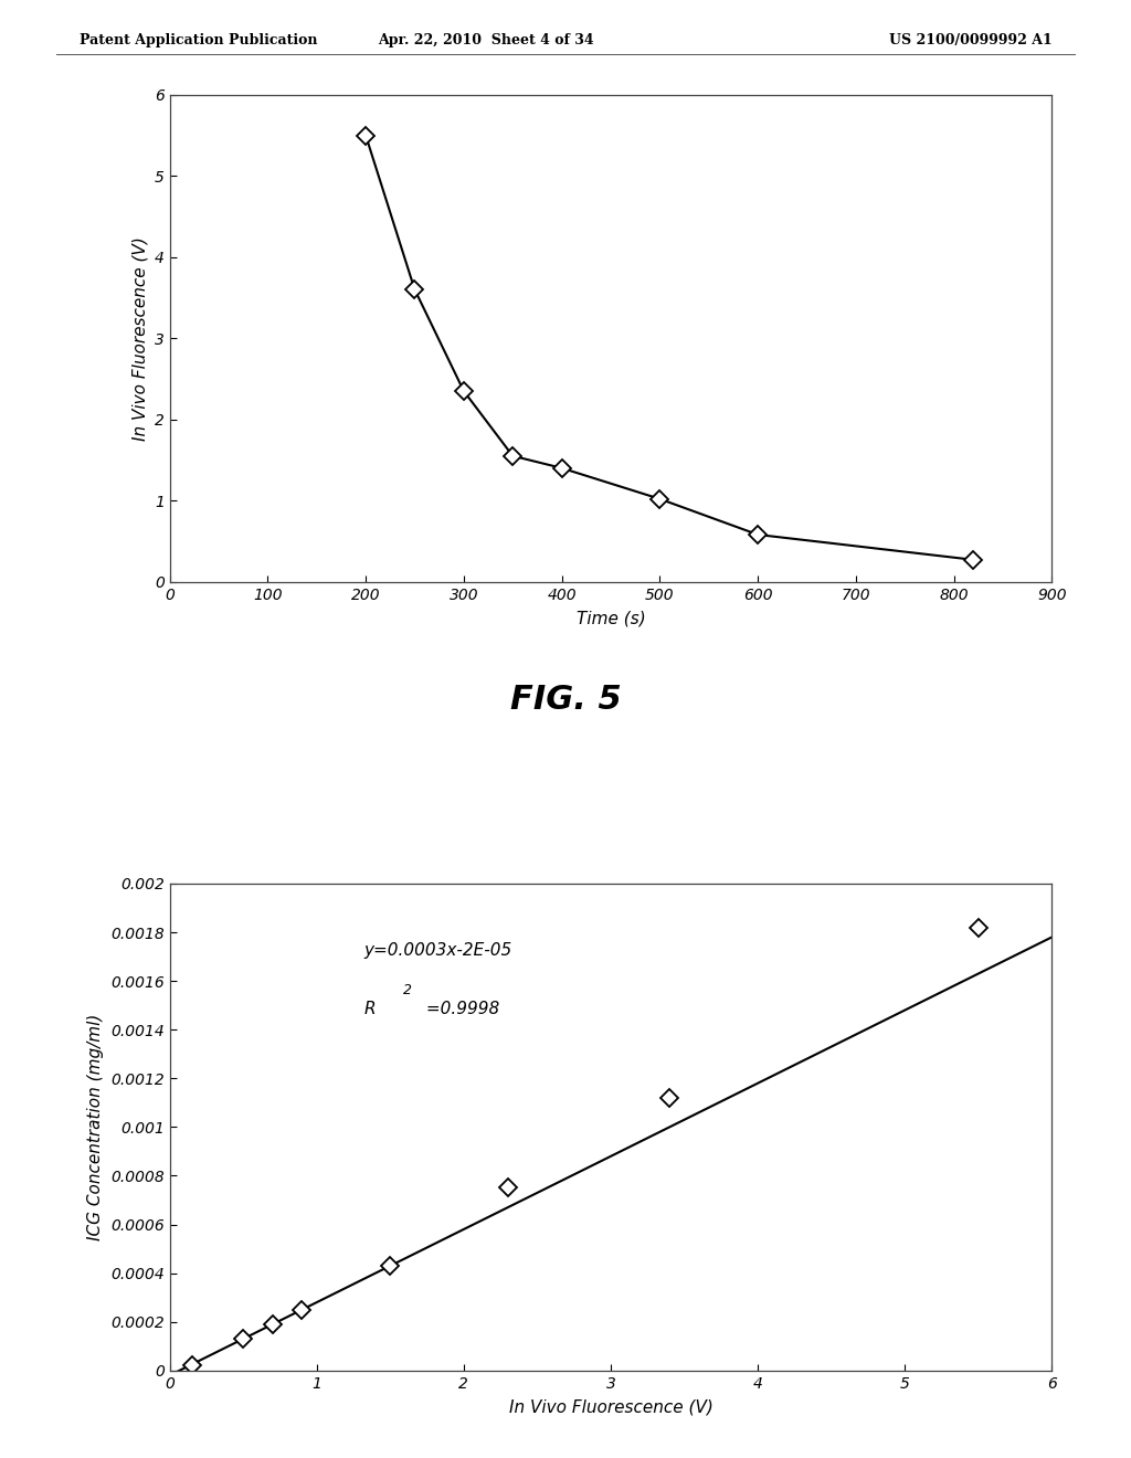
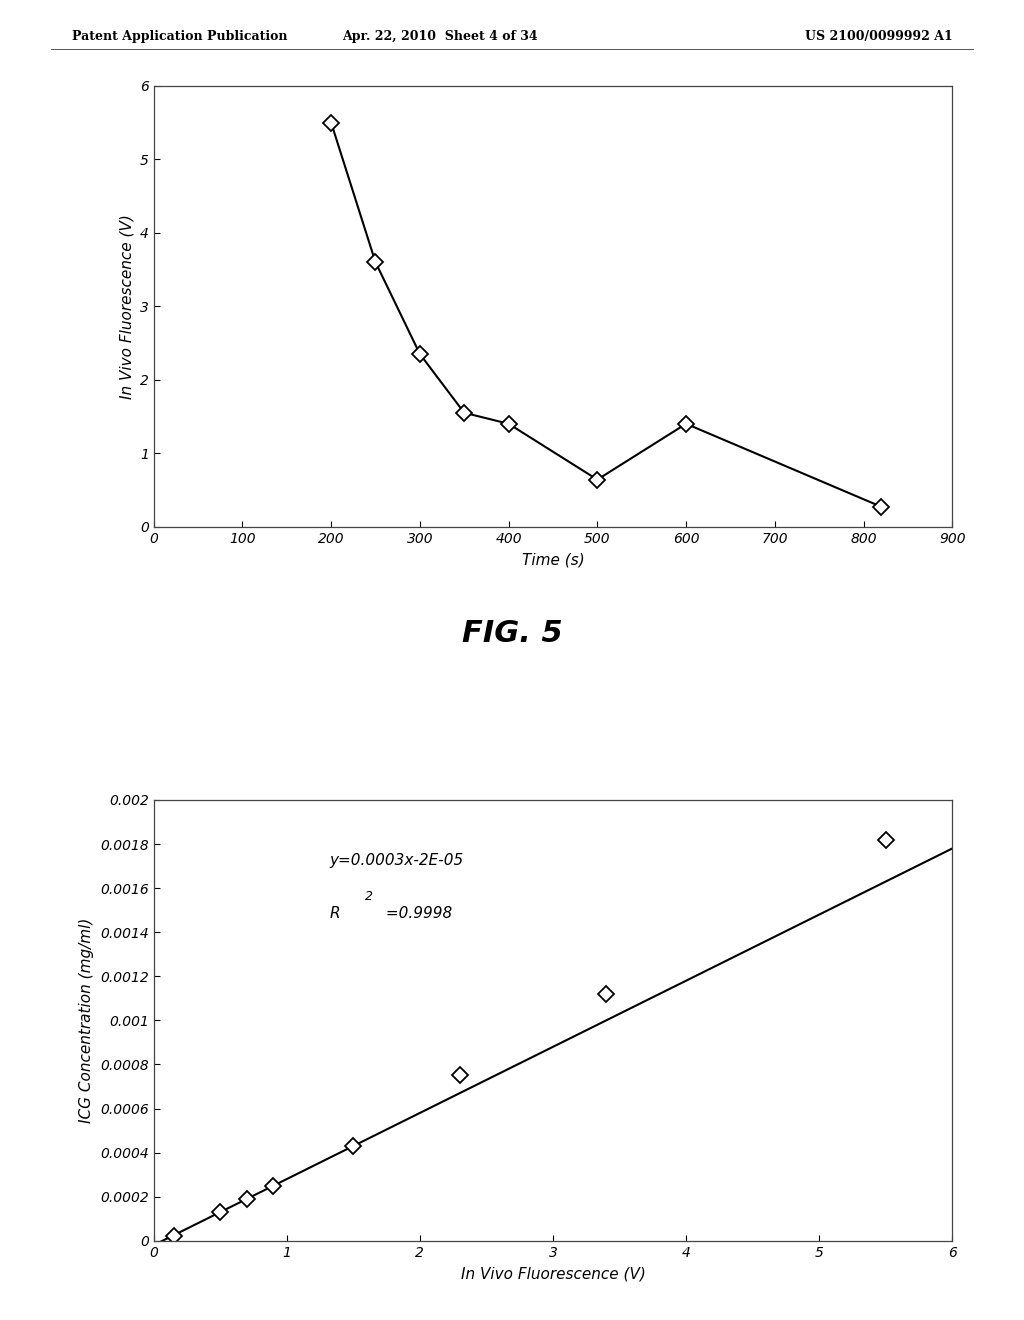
500: 1.02 -> 0.64
600: 0.58 -> 1.40
